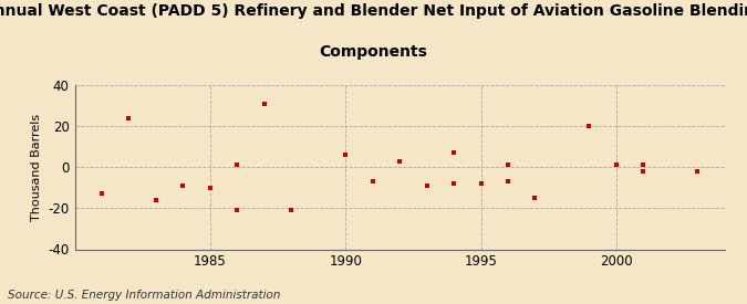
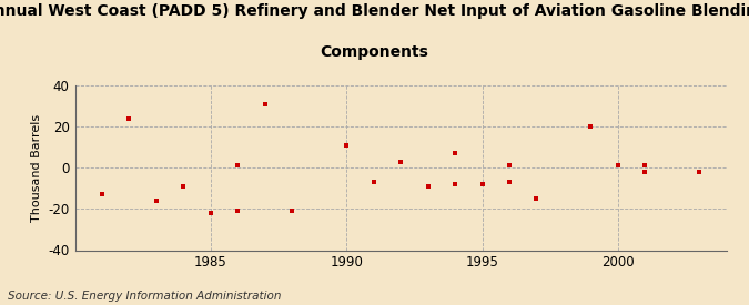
1985: -10 -> -22
1990: 6 -> 11
